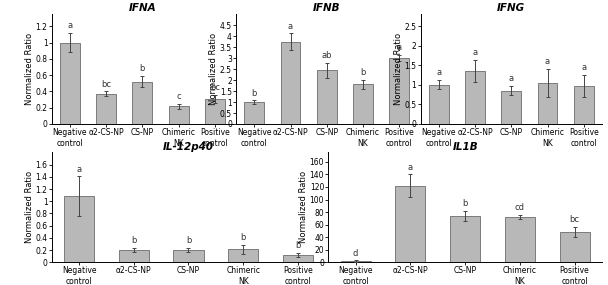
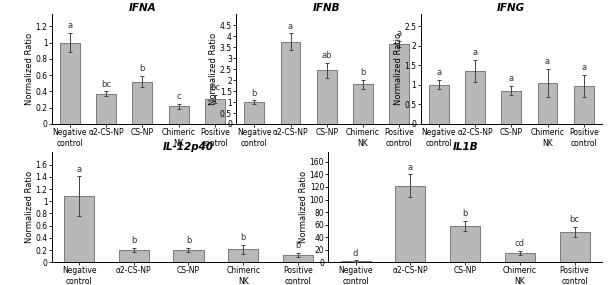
IFNB/Positive control: 3.00 -> 3.65
IL1B/CS-NP: 74 -> 58
IL1B/Chimeric NK: 72 -> 15
